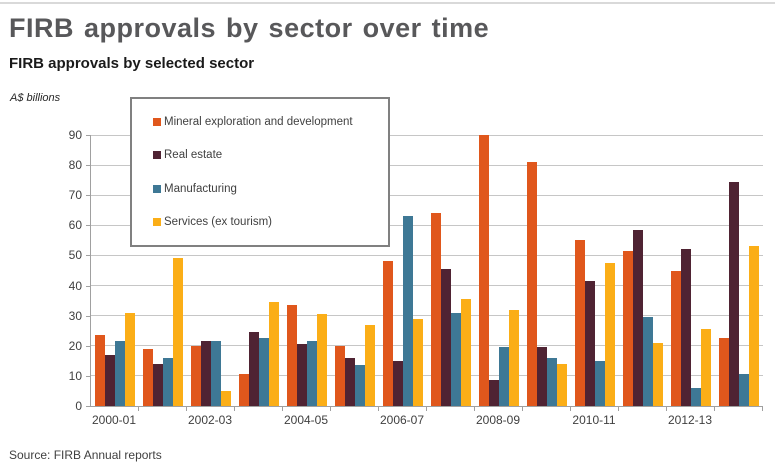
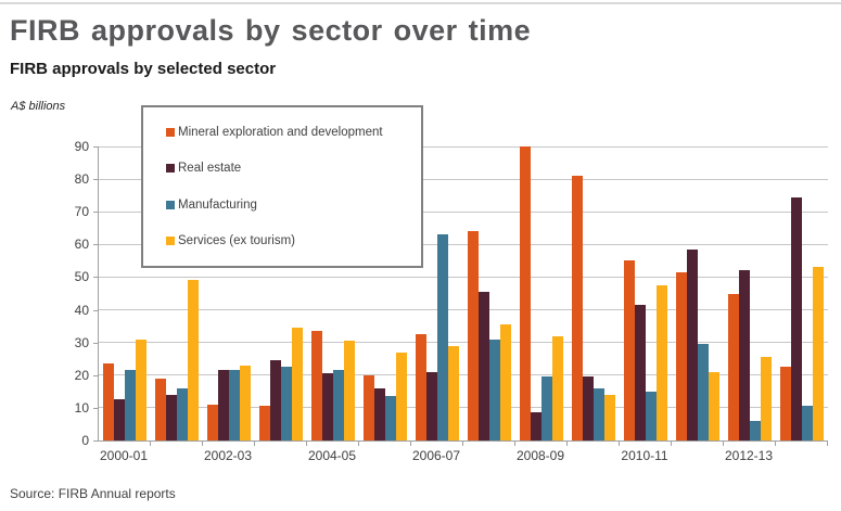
Real estate/2000-01: 17 -> 12
Mineral exploration and development/2002-03: 20 -> 11
Services (ex tourism)/2002-03: 5 -> 23
Mineral exploration and development/2006-07: 48 -> 32
Real estate/2006-07: 15 -> 21
